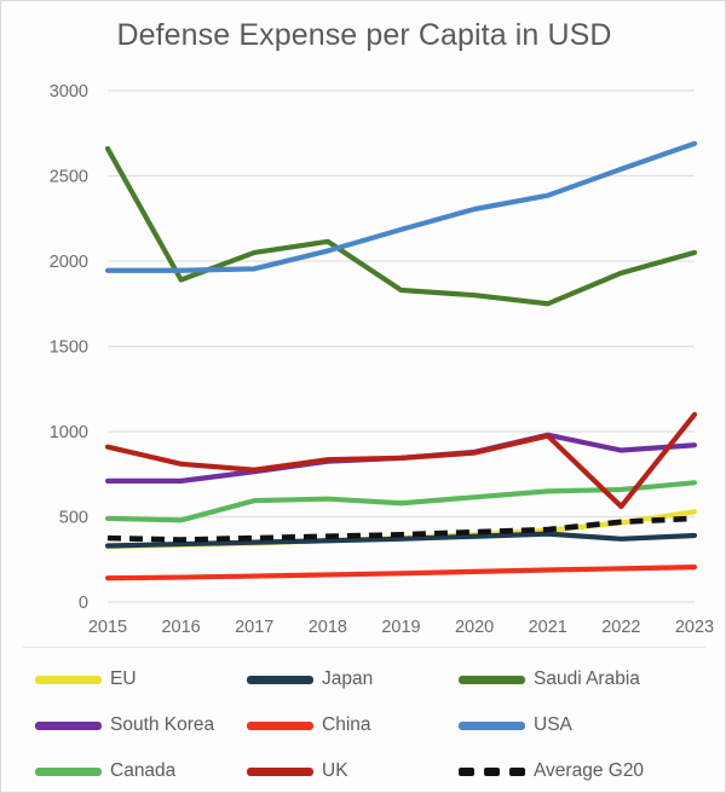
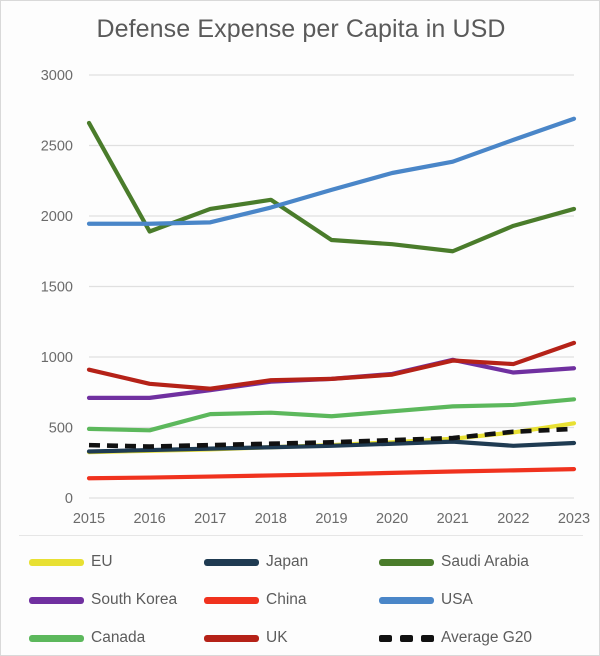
UK/2022: 560 -> 950
